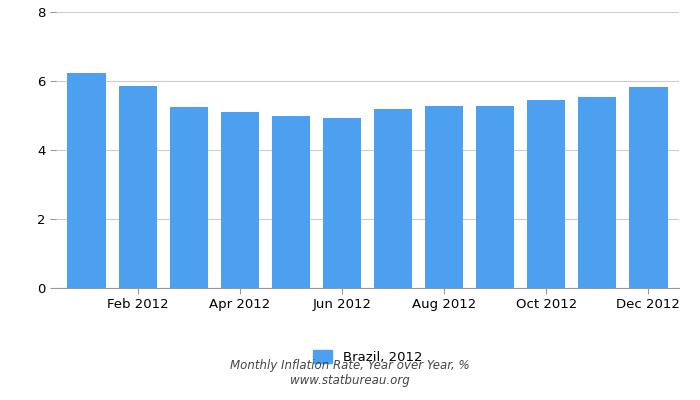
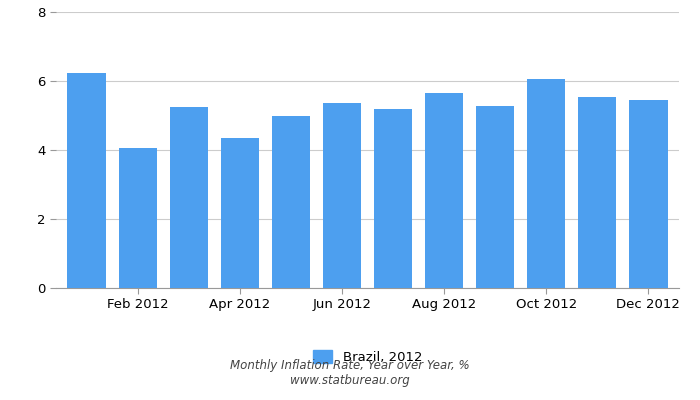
Feb 2012: 5.85 -> 4.05
Apr 2012: 5.10 -> 4.35
Jun 2012: 4.92 -> 5.35
Aug 2012: 5.28 -> 5.65
Oct 2012: 5.45 -> 6.05
Dec 2012: 5.84 -> 5.45
